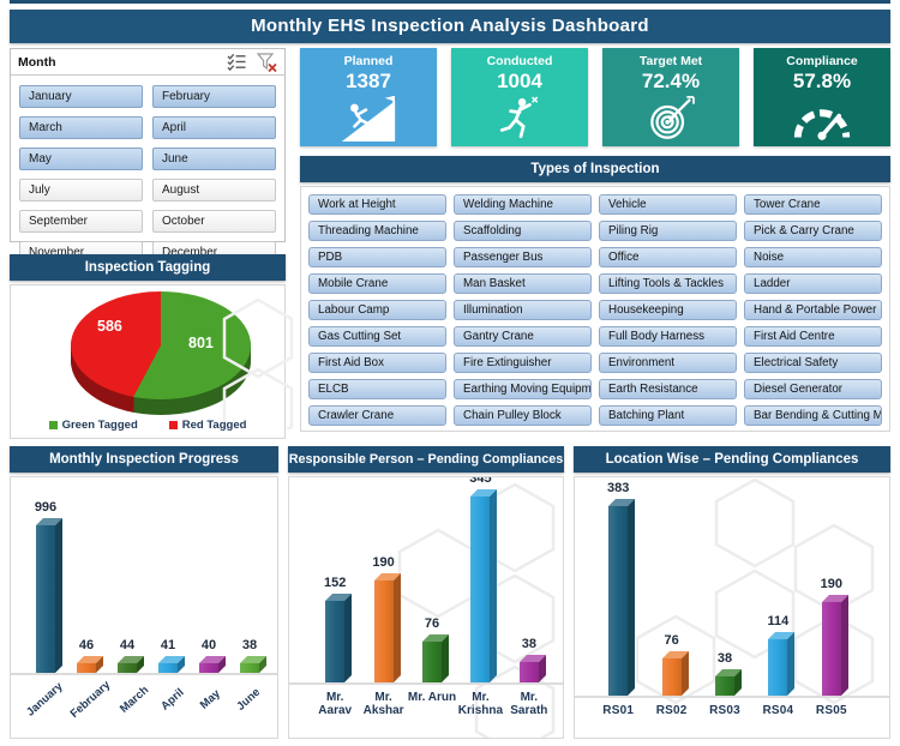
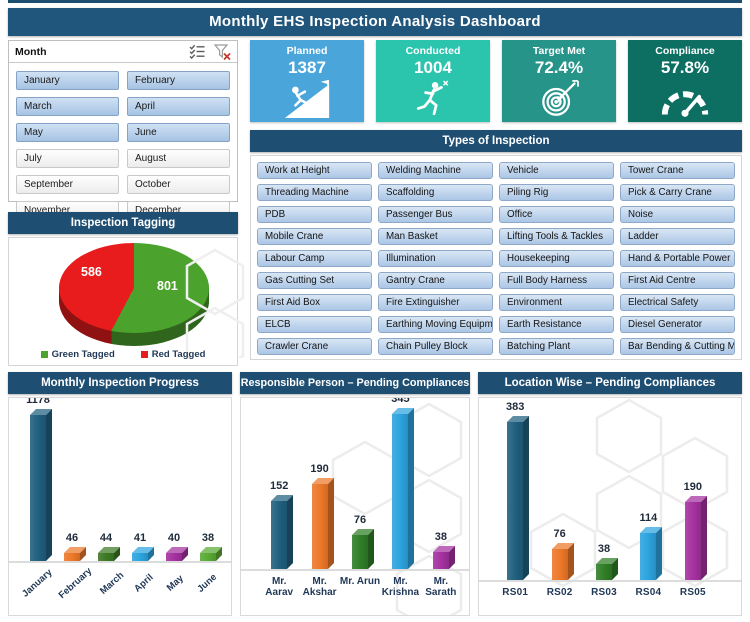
Monthly Inspection Progress/January: 996 -> 1178
